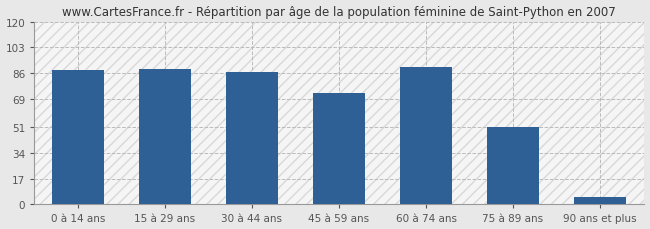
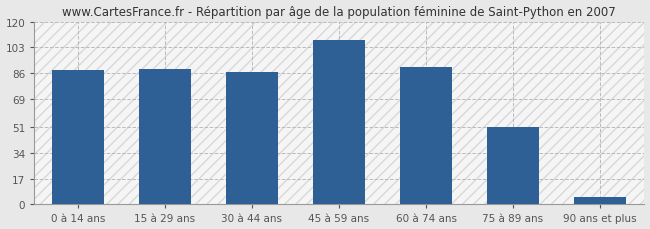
45 à 59 ans: 73 -> 108
